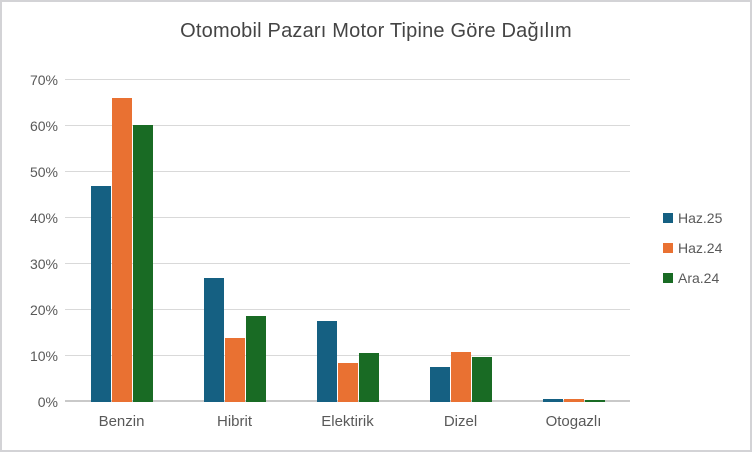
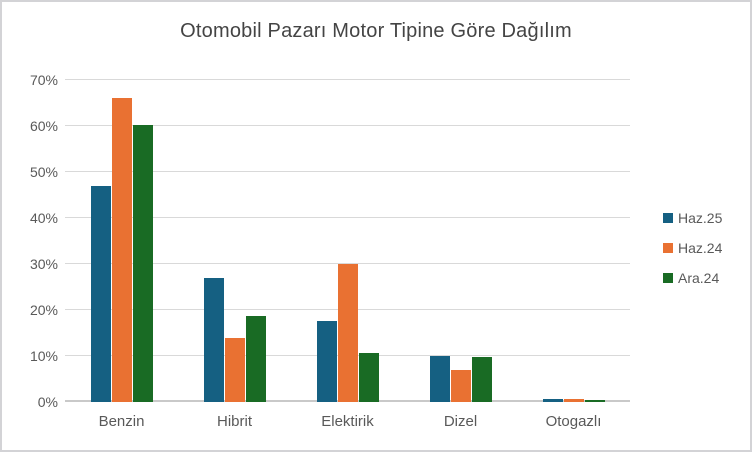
Haz.24/Elektirik: 8% -> 30%
Haz.25/Dizel: 8% -> 10%
Haz.24/Dizel: 11% -> 7%
